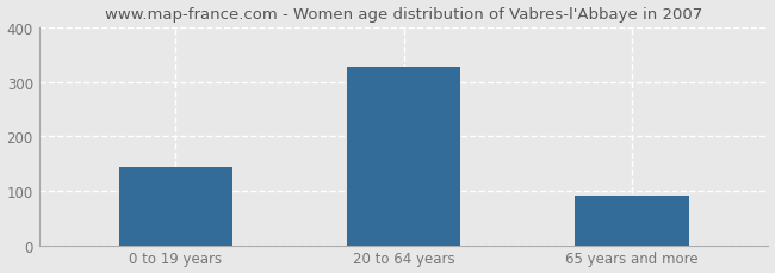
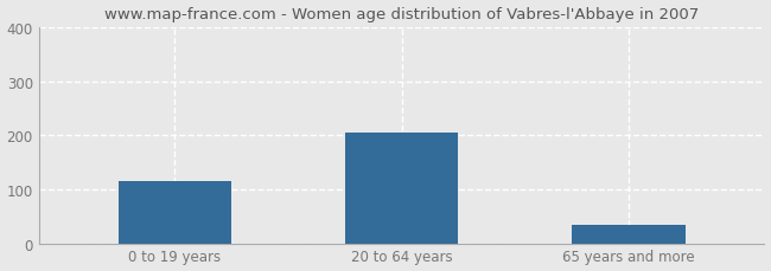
0 to 19 years: 143 -> 115
20 to 64 years: 327 -> 205
65 years and more: 92 -> 35
